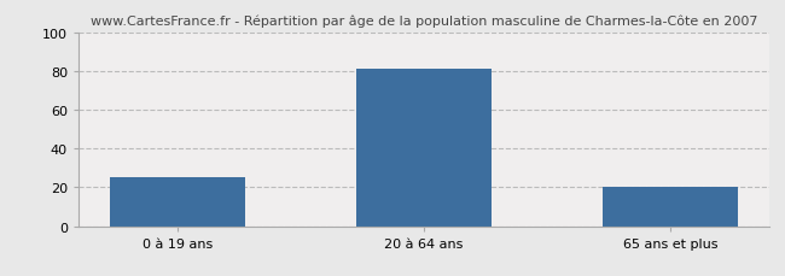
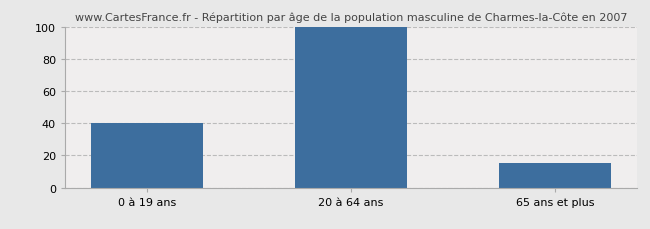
0 à 19 ans: 25 -> 40
20 à 64 ans: 81 -> 100
65 ans et plus: 20 -> 15
